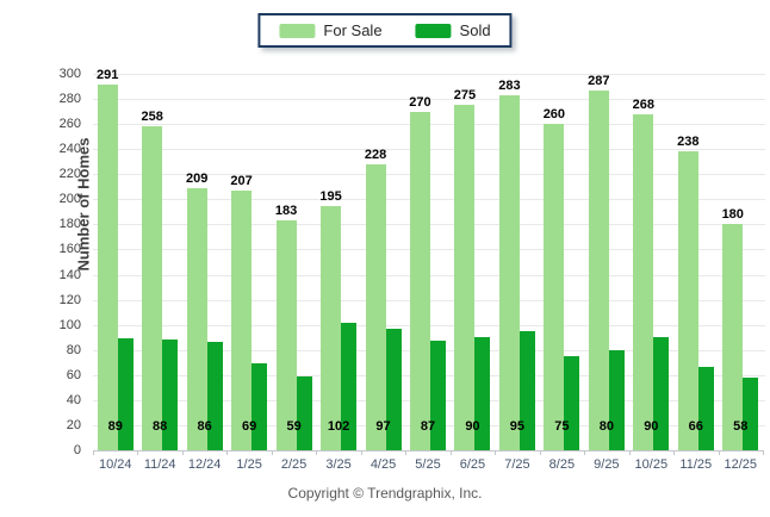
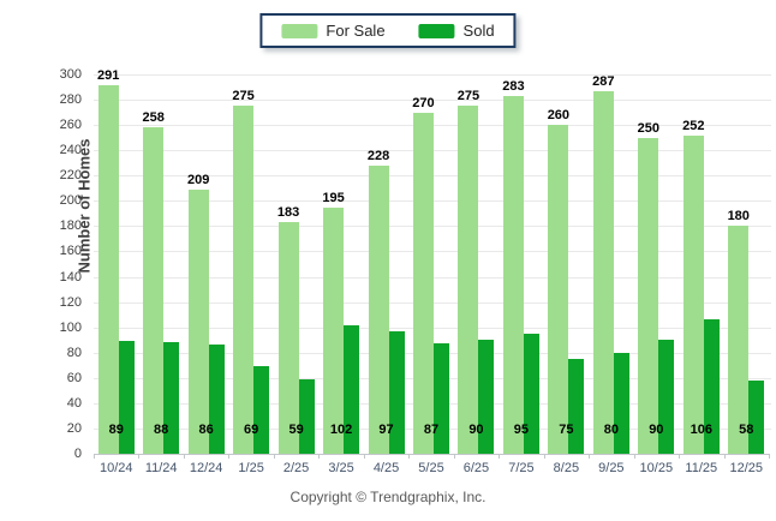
For Sale/1/25: 207 -> 275
For Sale/10/25: 268 -> 250
For Sale/11/25: 238 -> 252
Sold/11/25: 66 -> 106
